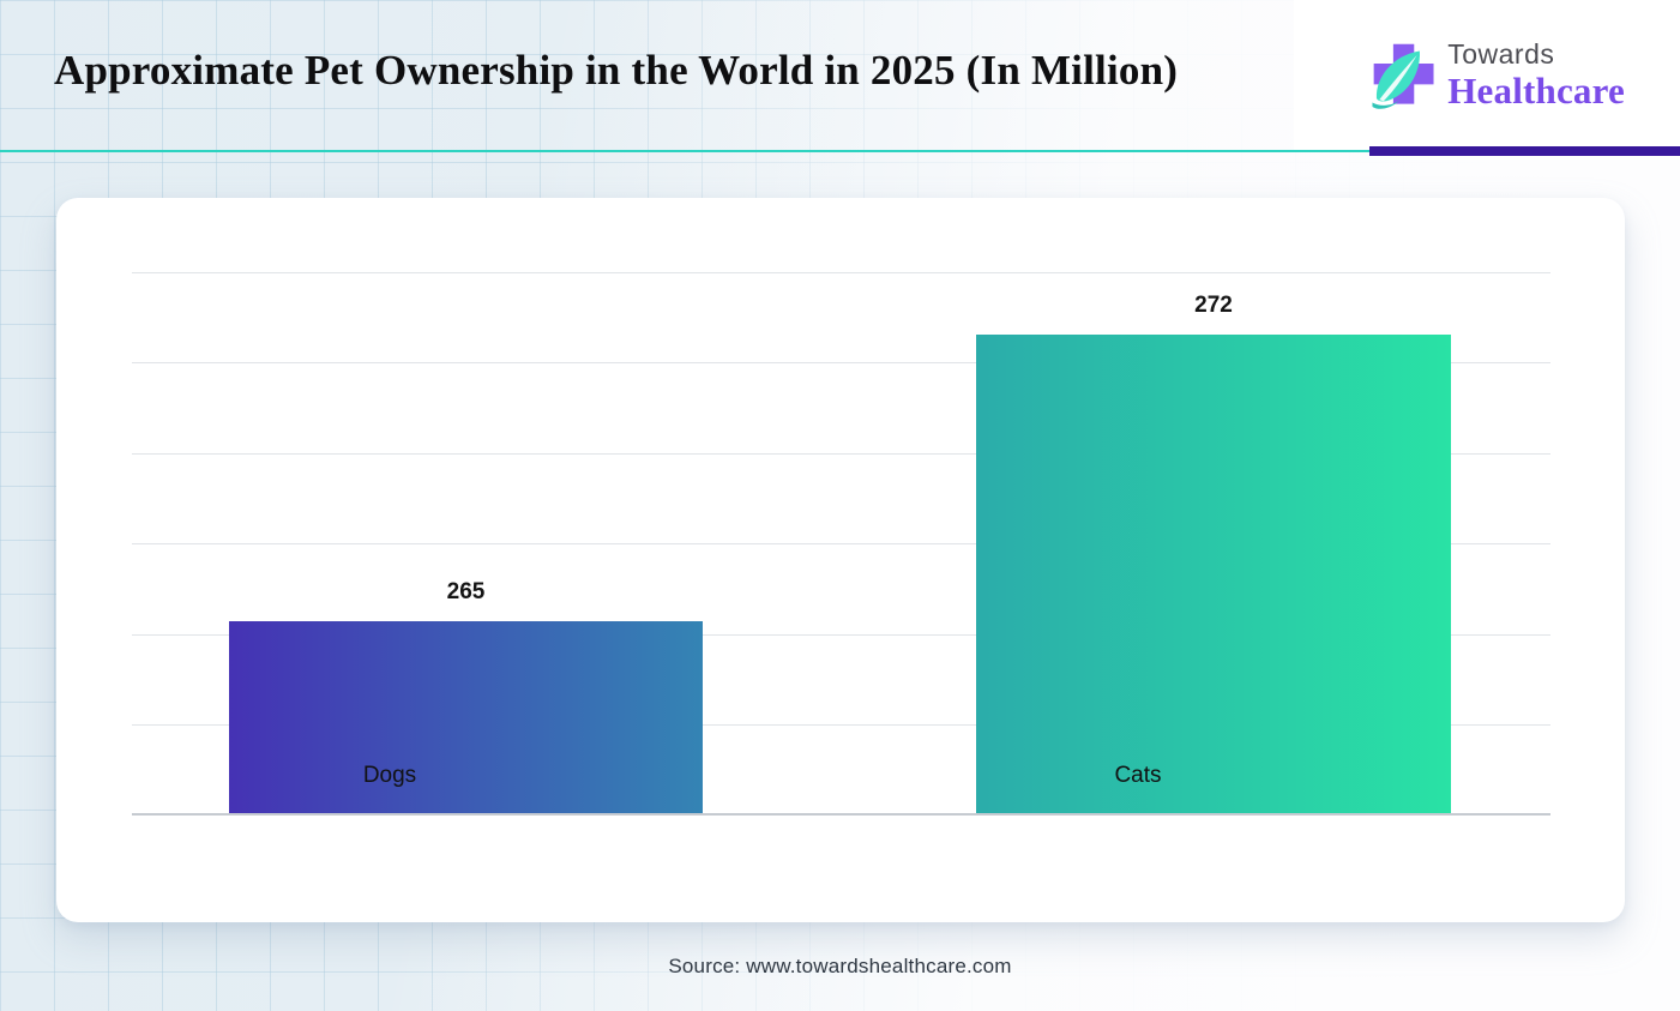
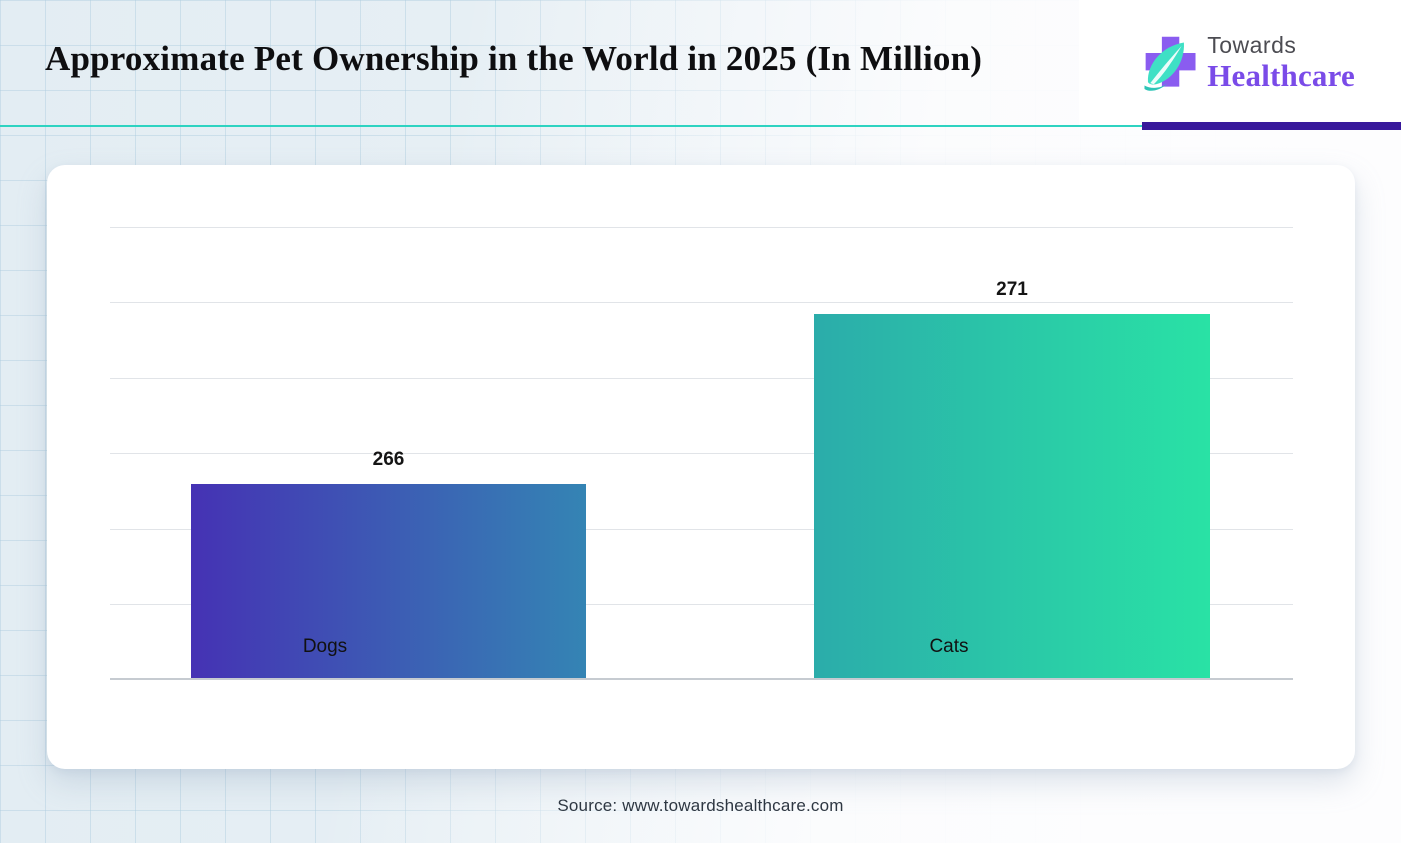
Dogs: 265 -> 266
Cats: 272 -> 271
